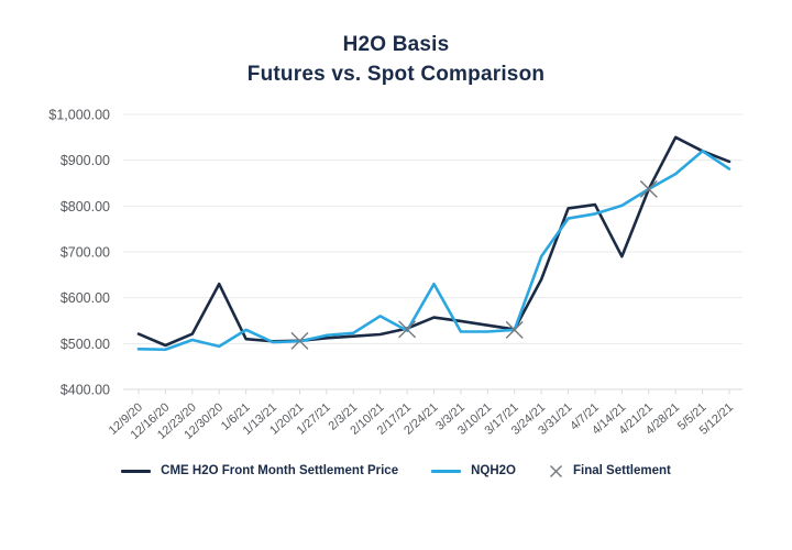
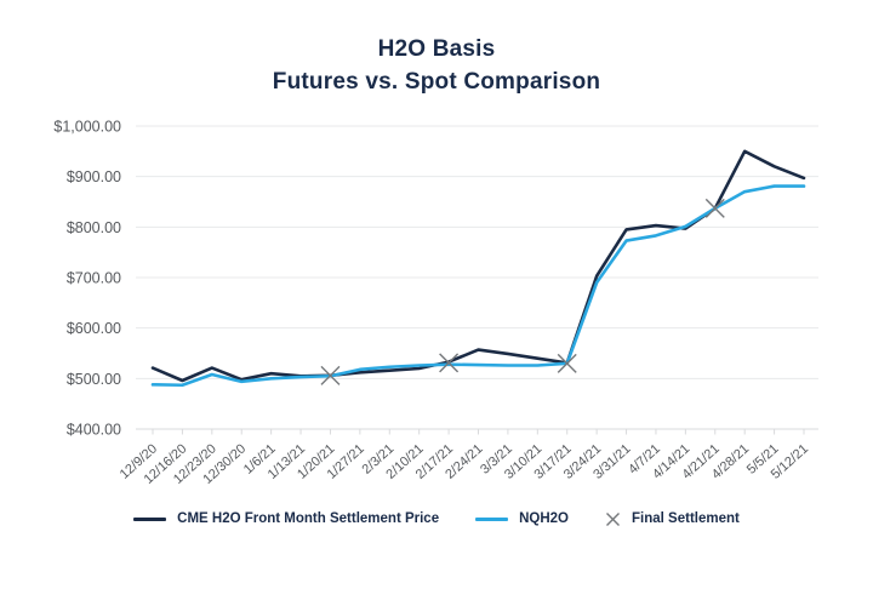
CME H2O Front Month Settlement Price/12/30/20: $630 -> $500
NQH2O/1/6/21: $530 -> $500
NQH2O/2/10/21: $560 -> $530
NQH2O/2/24/21: $630 -> $530
CME H2O Front Month Settlement Price/3/24/21: $640 -> $700
CME H2O Front Month Settlement Price/4/14/21: $690 -> $800
NQH2O/5/5/21: $920 -> $880
